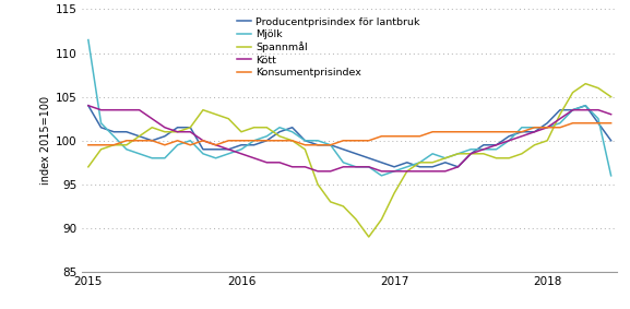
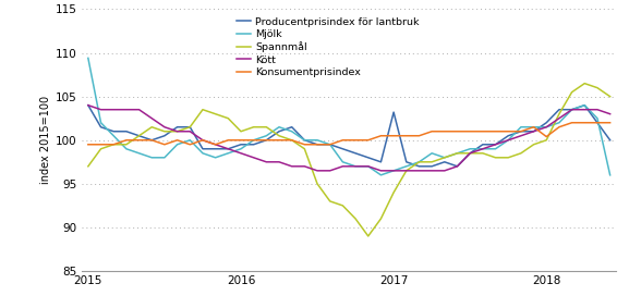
Mjölk/2015: 111.5 -> 109.4
Producentprisindex för lantbruk/2017: 97.0 -> 103.2
Konsumentprisindex/2018: 101.5 -> 100.4
